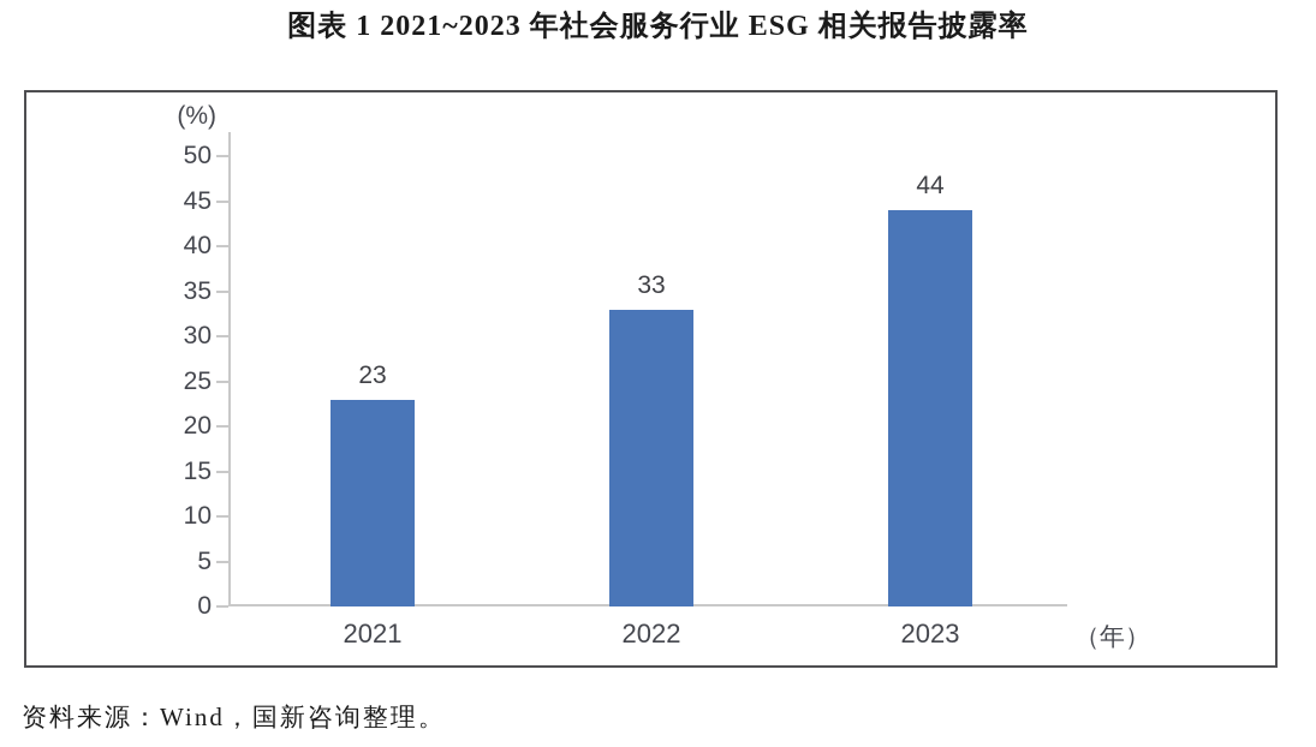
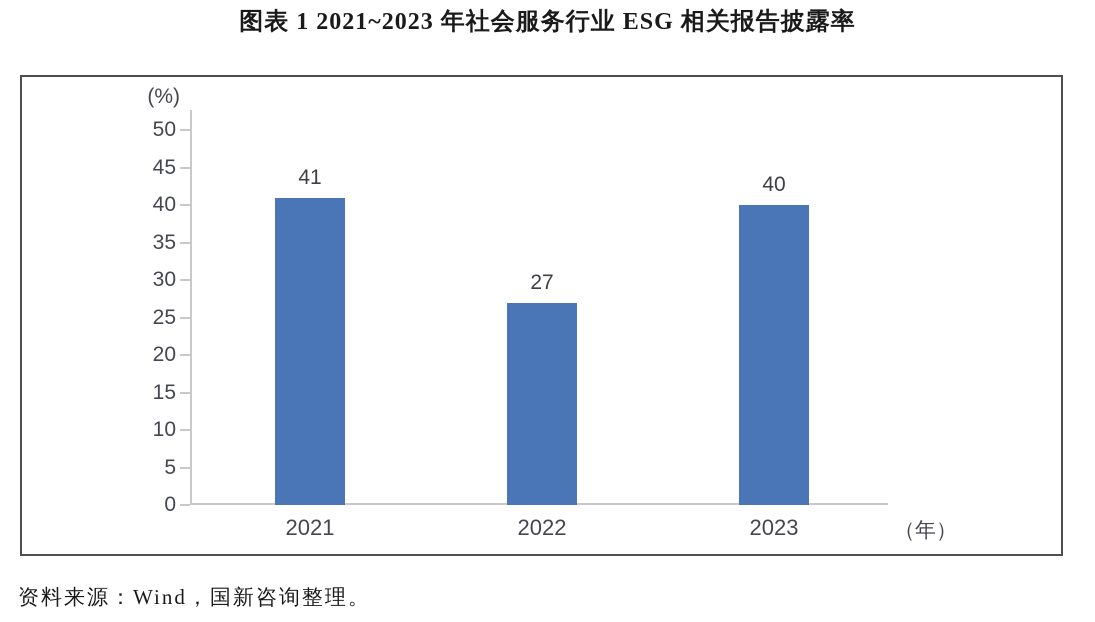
2021: 23 -> 41
2022: 33 -> 27
2023: 44 -> 40
